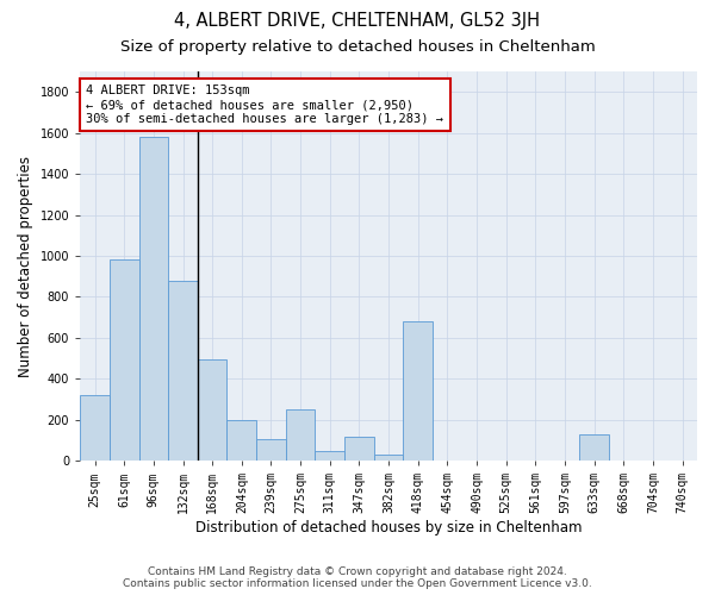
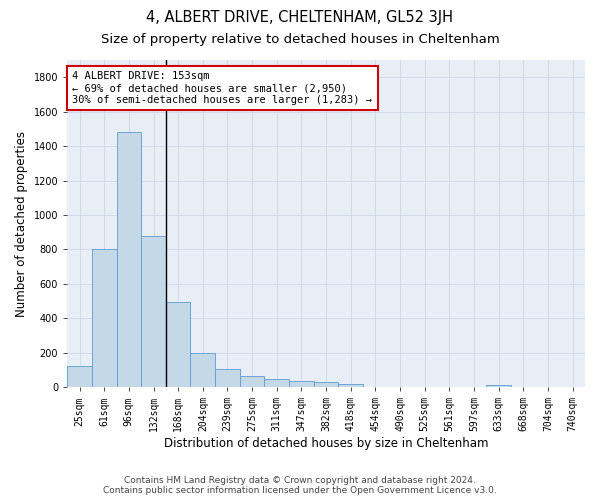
25sqm: 320 -> 120
61sqm: 980 -> 800
96sqm: 1580 -> 1480
275sqm: 250 -> 60
347sqm: 120 -> 30
418sqm: 680 -> 20
633sqm: 130 -> 10
